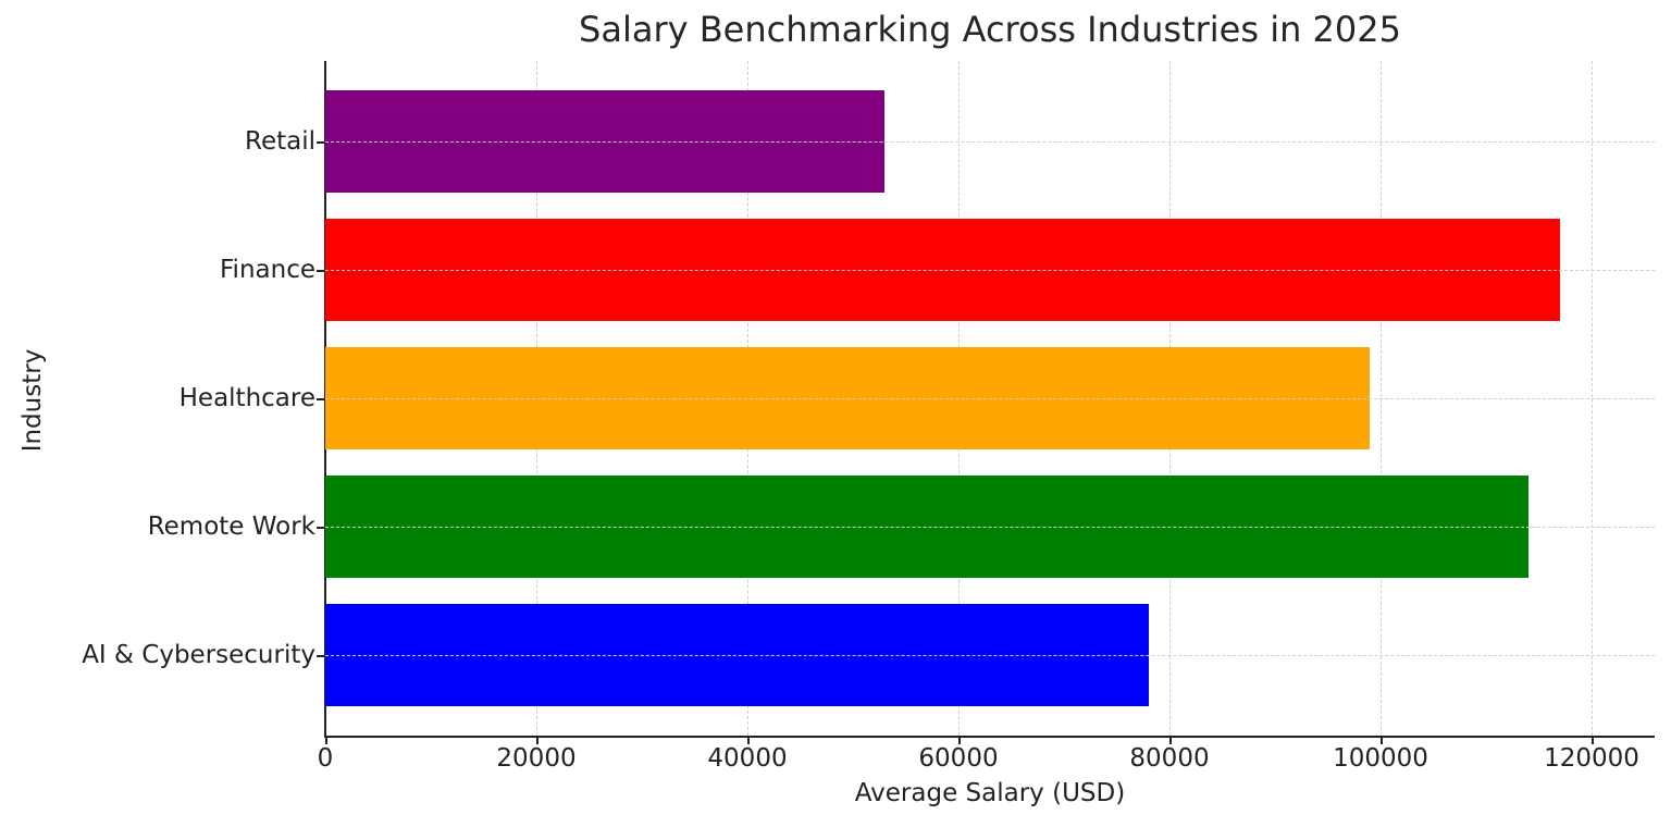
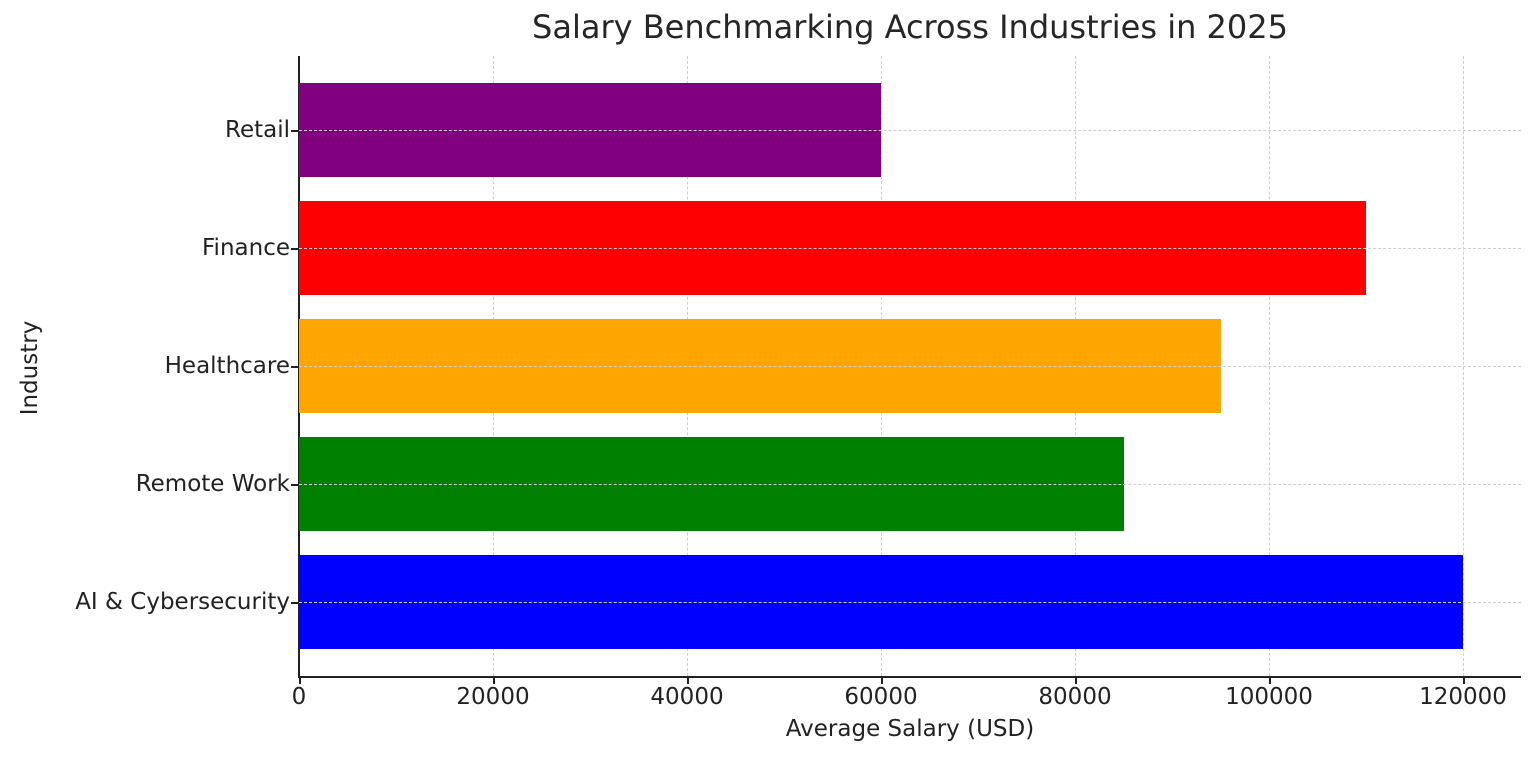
AI & Cybersecurity: 78000 -> 120000
Remote Work: 114000 -> 85000
Healthcare: 99000 -> 95000
Finance: 117000 -> 110000
Retail: 53000 -> 60000
